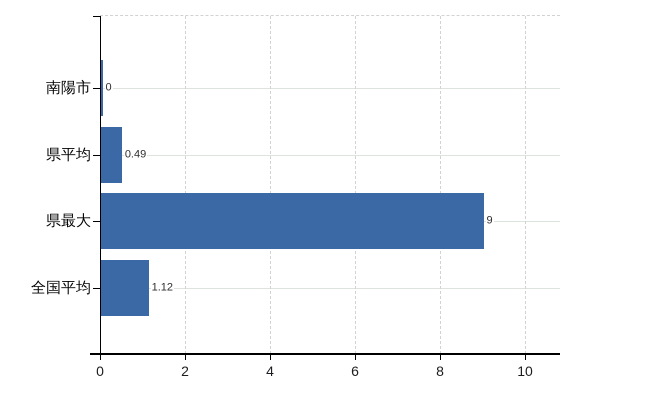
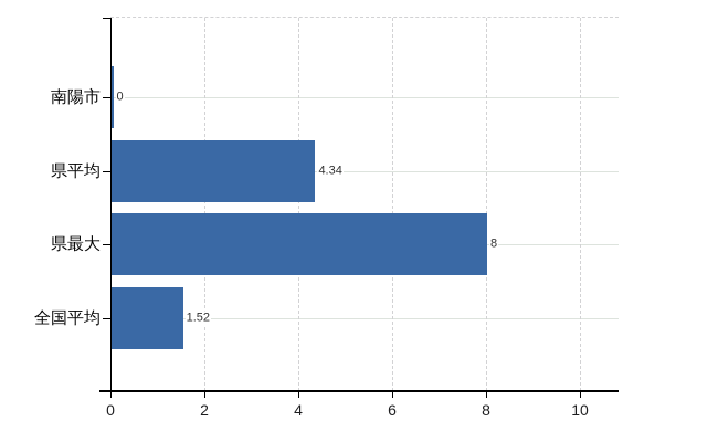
県平均: 0.49 -> 4.34
県最大: 9 -> 8
全国平均: 1.12 -> 1.52
